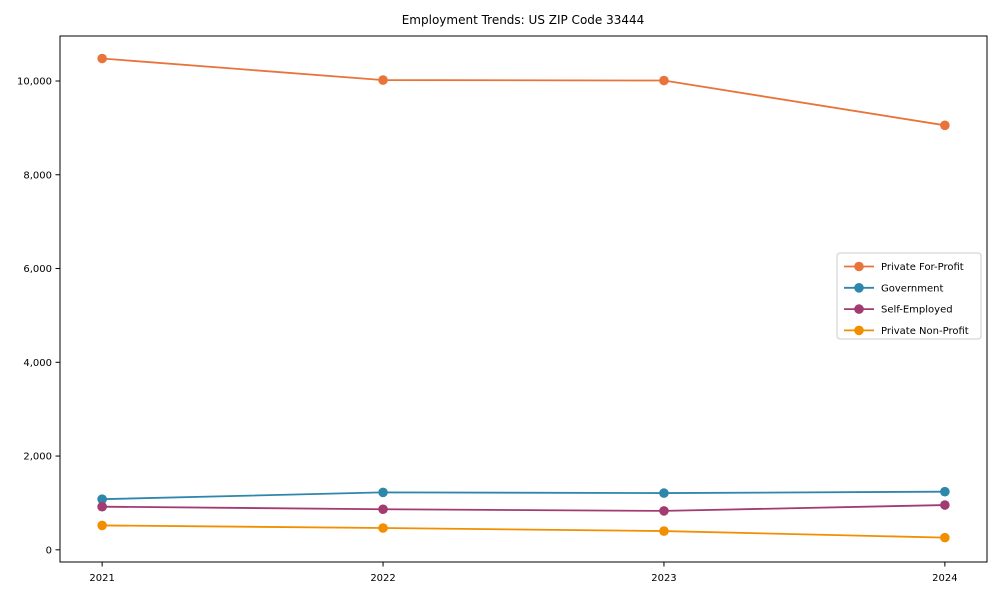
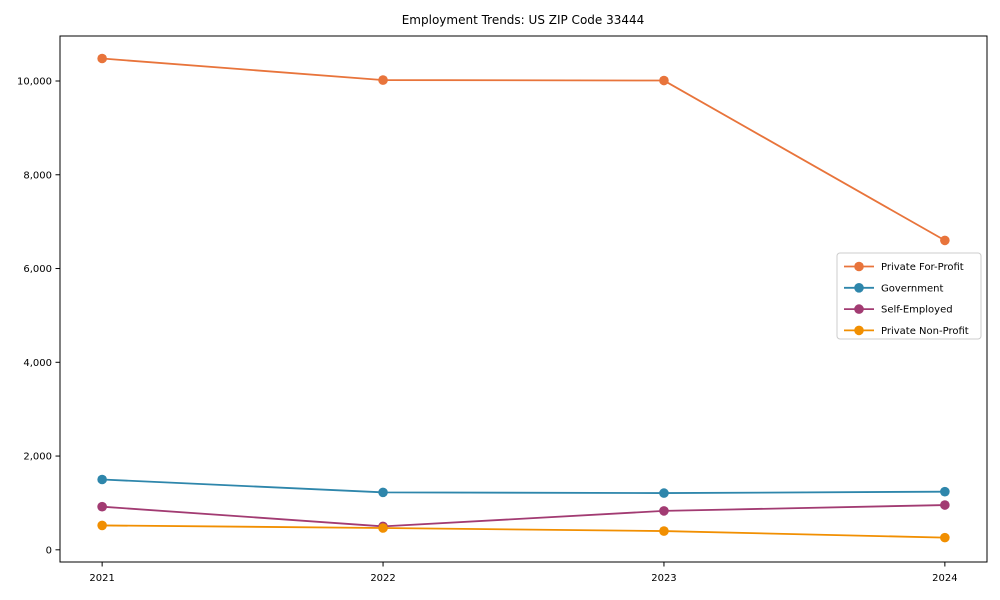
Government/2021: 1100 -> 1500
Self-Employed/2022: 900 -> 500
Private For-Profit/2024: 9100 -> 6600
